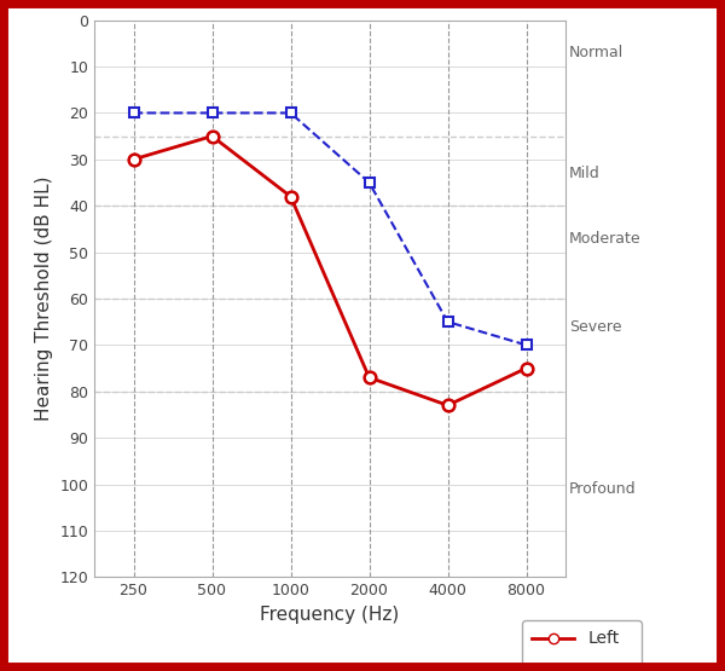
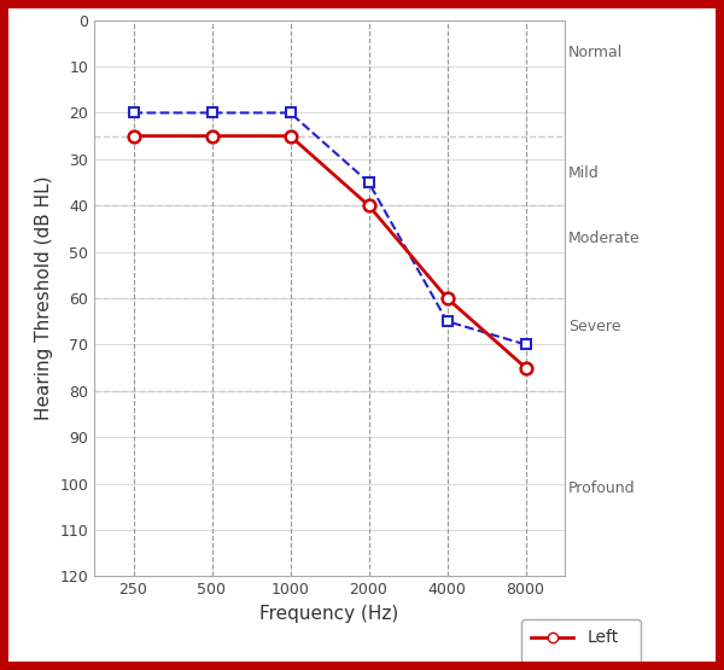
Left/250: 30 -> 25
Left/1000: 38 -> 25
Left/2000: 77 -> 40
Left/4000: 83 -> 60
